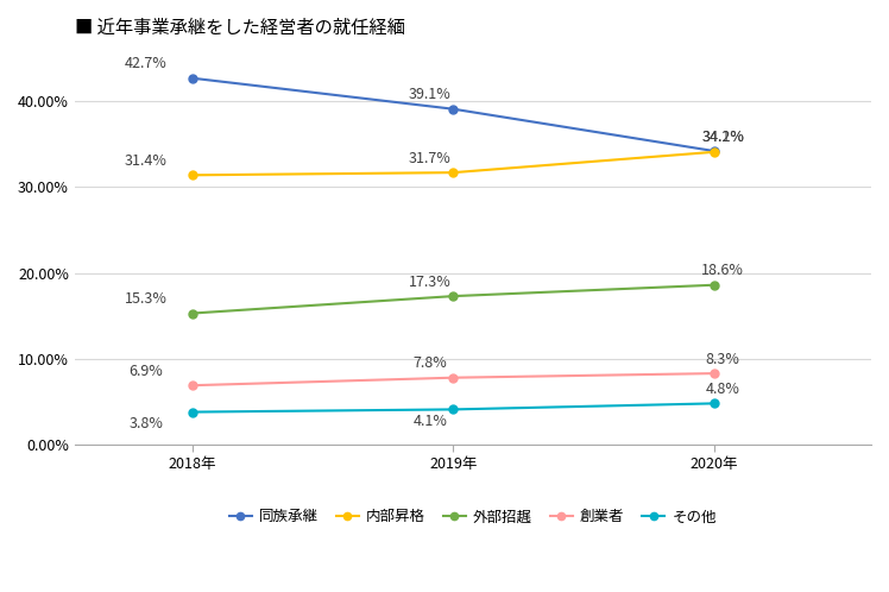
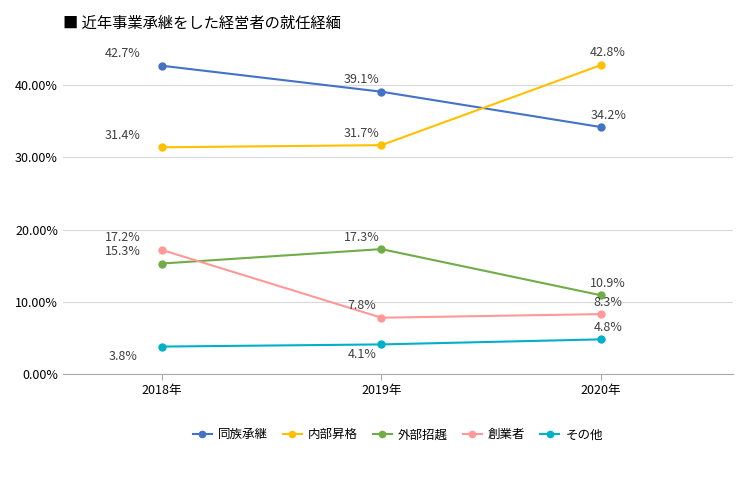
創業者/2018年: 6.9% -> 17.2%
内部昇格/2020年: 34.1% -> 42.8%
外部招趘/2020年: 18.6% -> 10.9%
